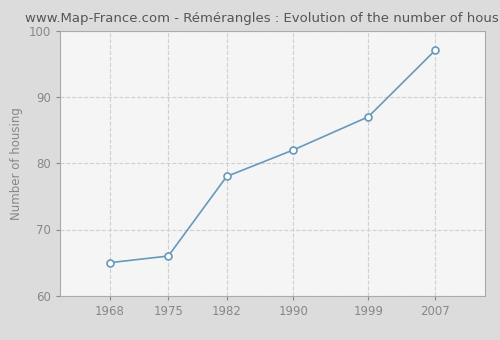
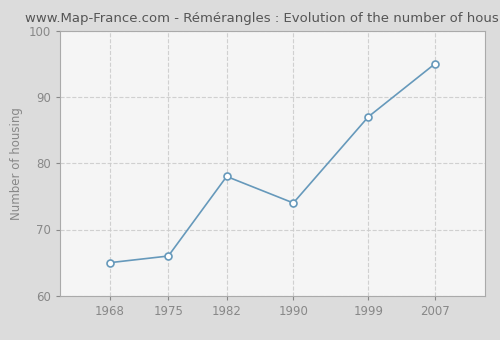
1990: 82 -> 74
2007: 97 -> 95
